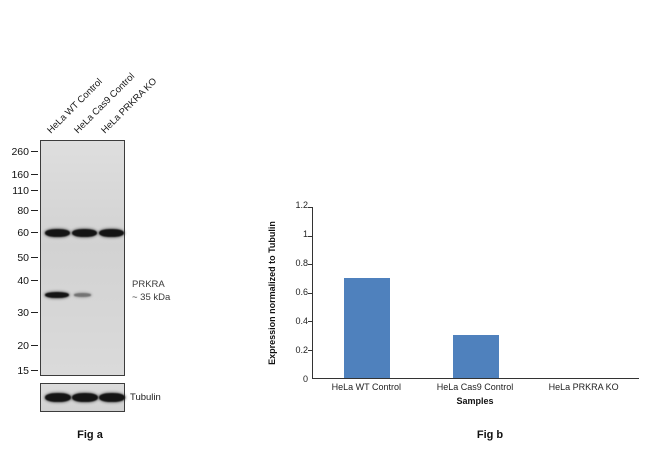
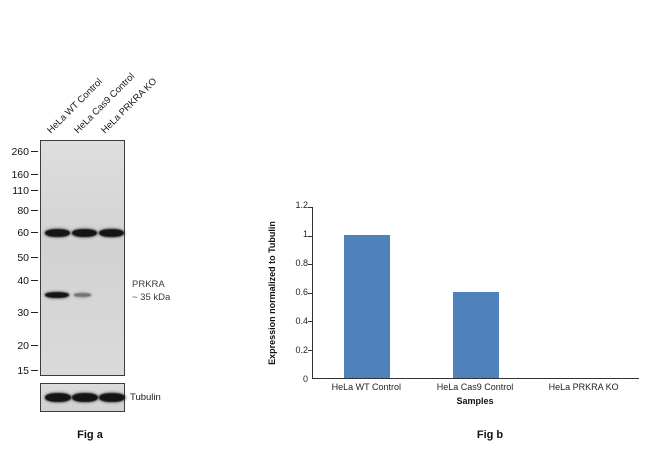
HeLa WT Control: 0.7 -> 1.0
HeLa Cas9 Control: 0.3 -> 0.6
